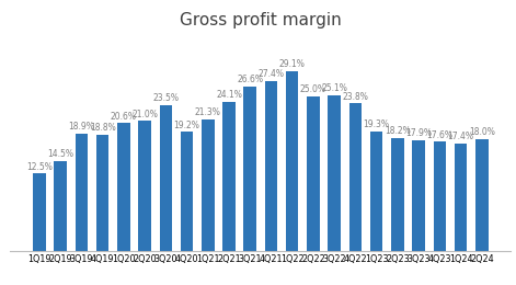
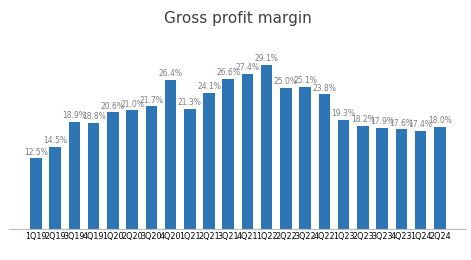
3Q20: 23.5% -> 21.7%
4Q20: 19.2% -> 26.4%
